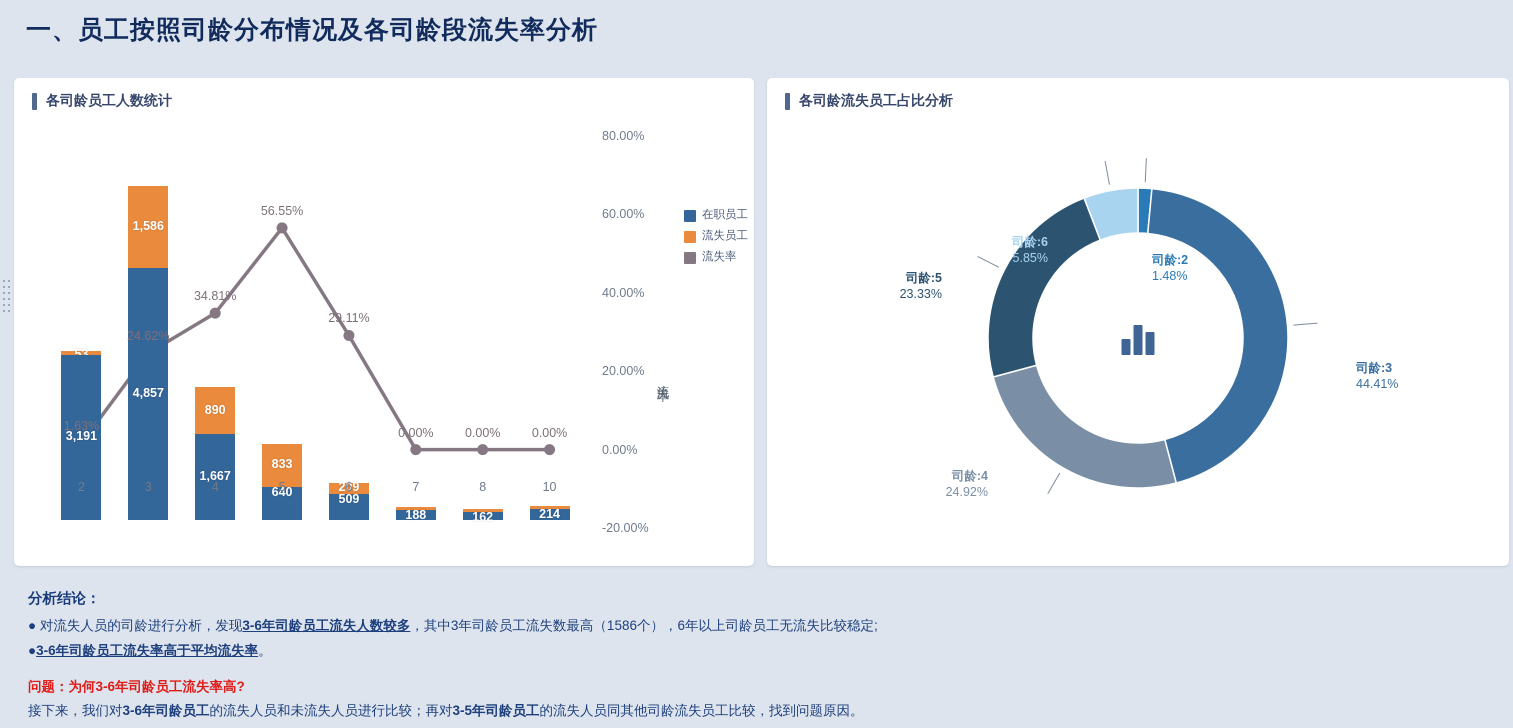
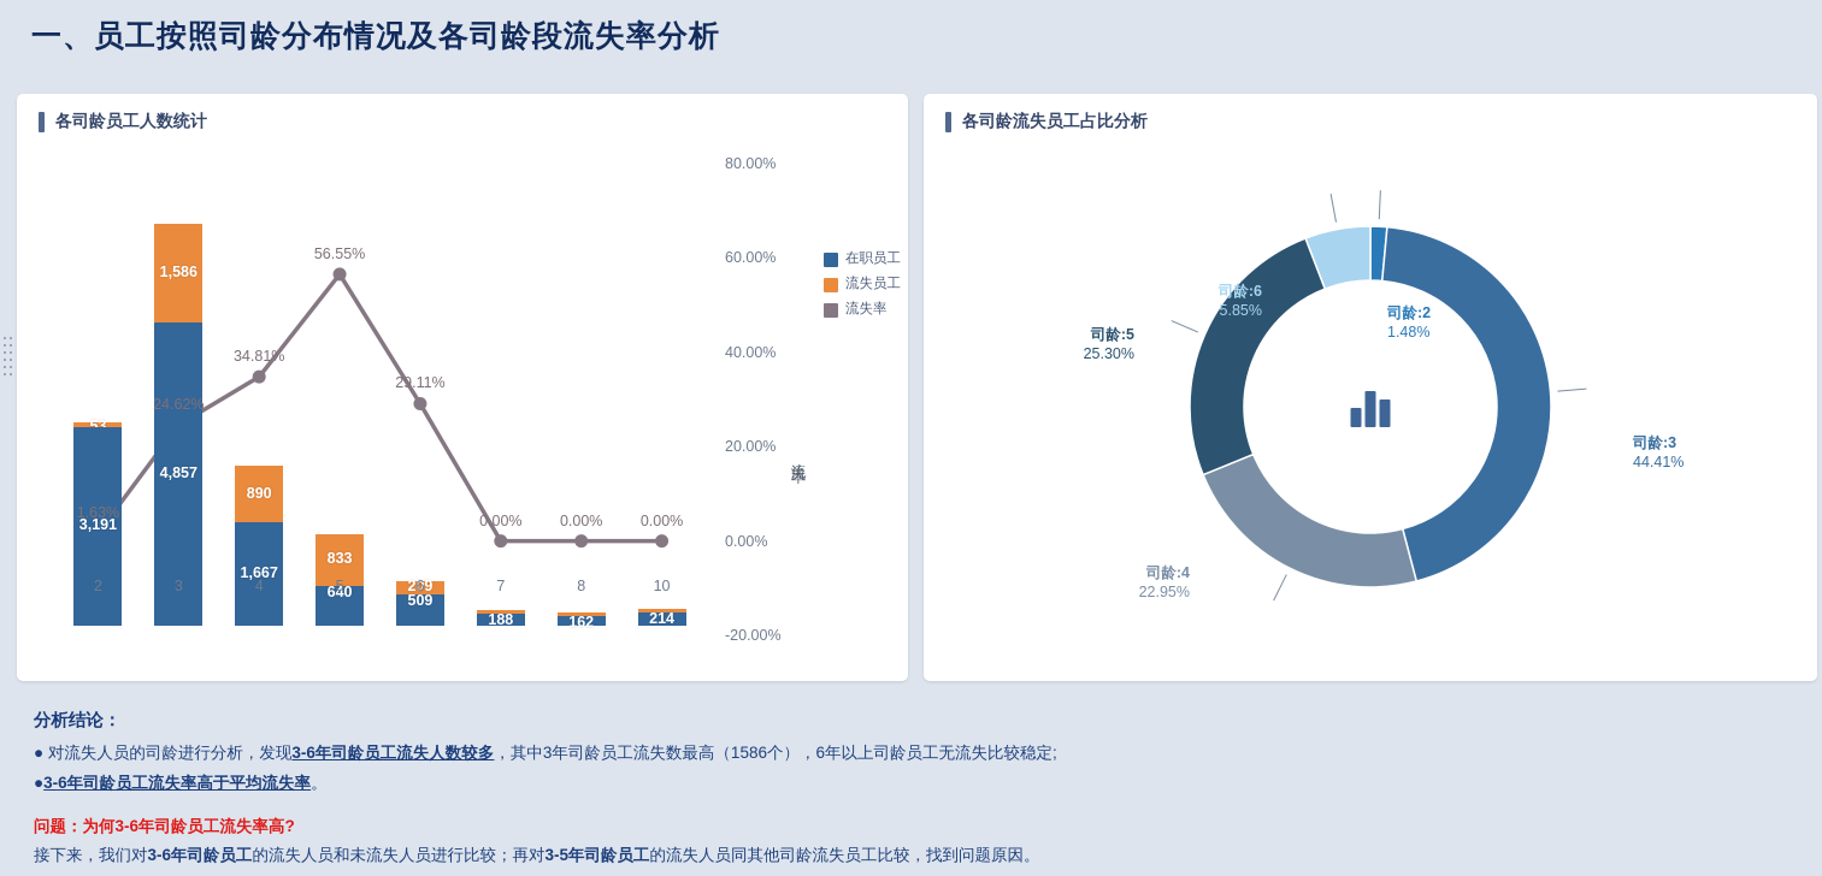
各司龄流失员工占比分析/司龄:4: 24.92% -> 22.95%
各司龄流失员工占比分析/司龄:5: 23.33% -> 25.30%
